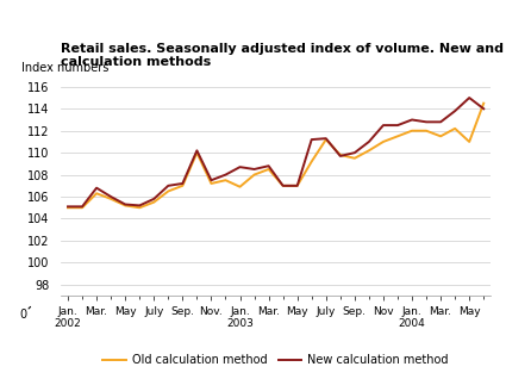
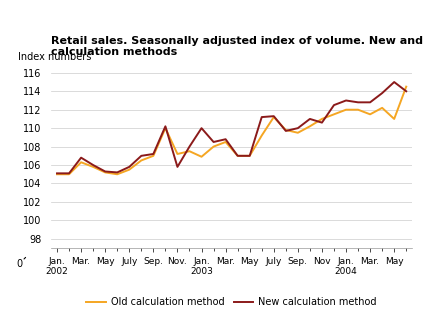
New calculation method/Nov.: 107.5 -> 105.8
New calculation method/Jan. 2003: 108.7 -> 110.0
New calculation method/Nov: 112.5 -> 110.6
